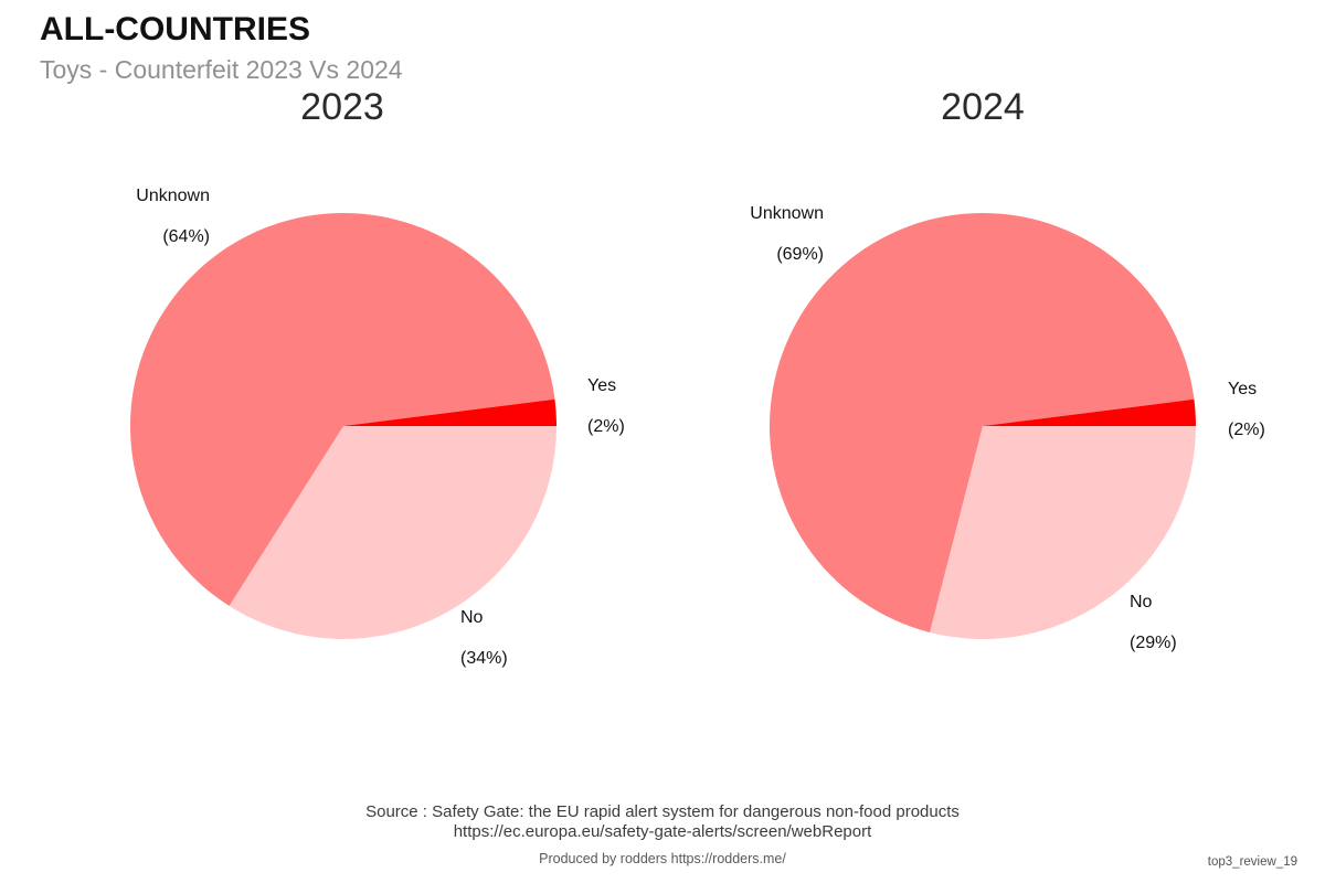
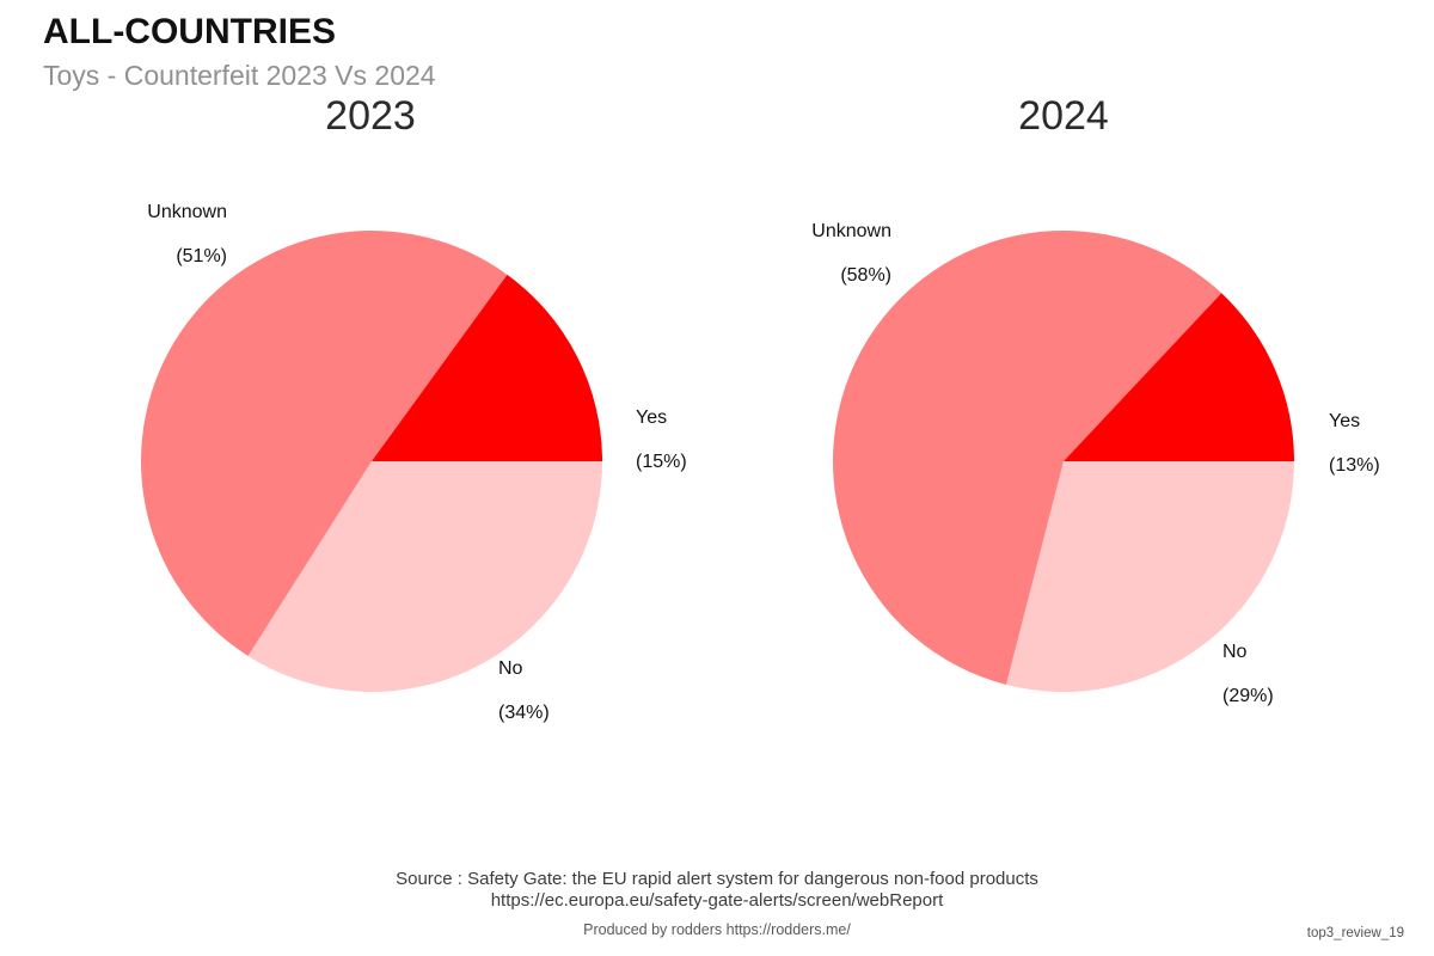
2023/Unknown: 64% -> 51%
2023/Yes: 2% -> 15%
2024/Unknown: 69% -> 58%
2024/Yes: 2% -> 13%
